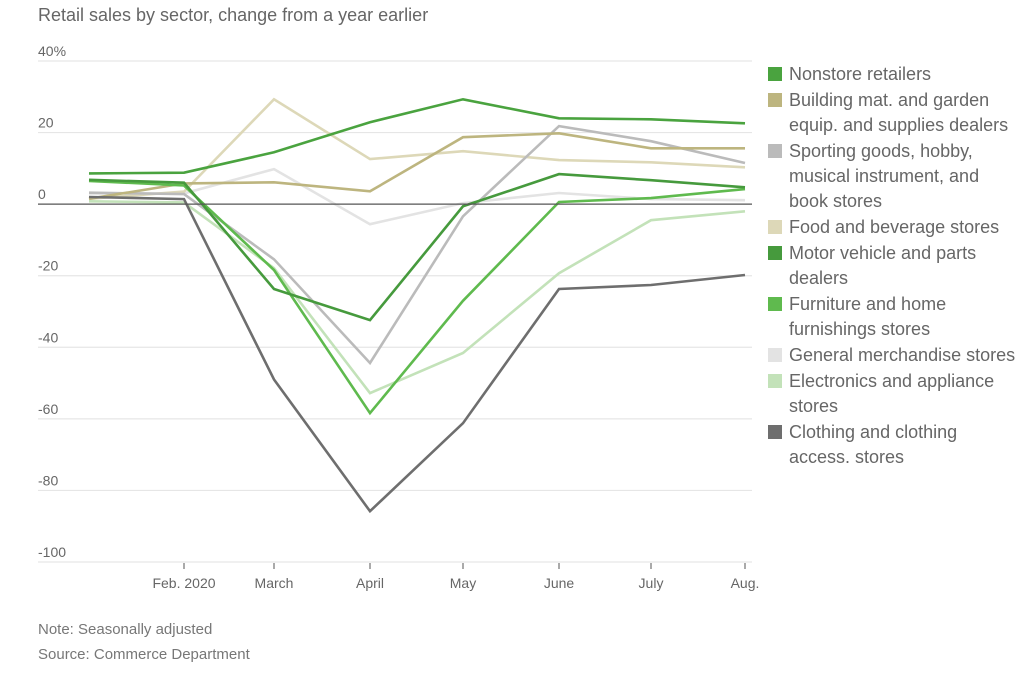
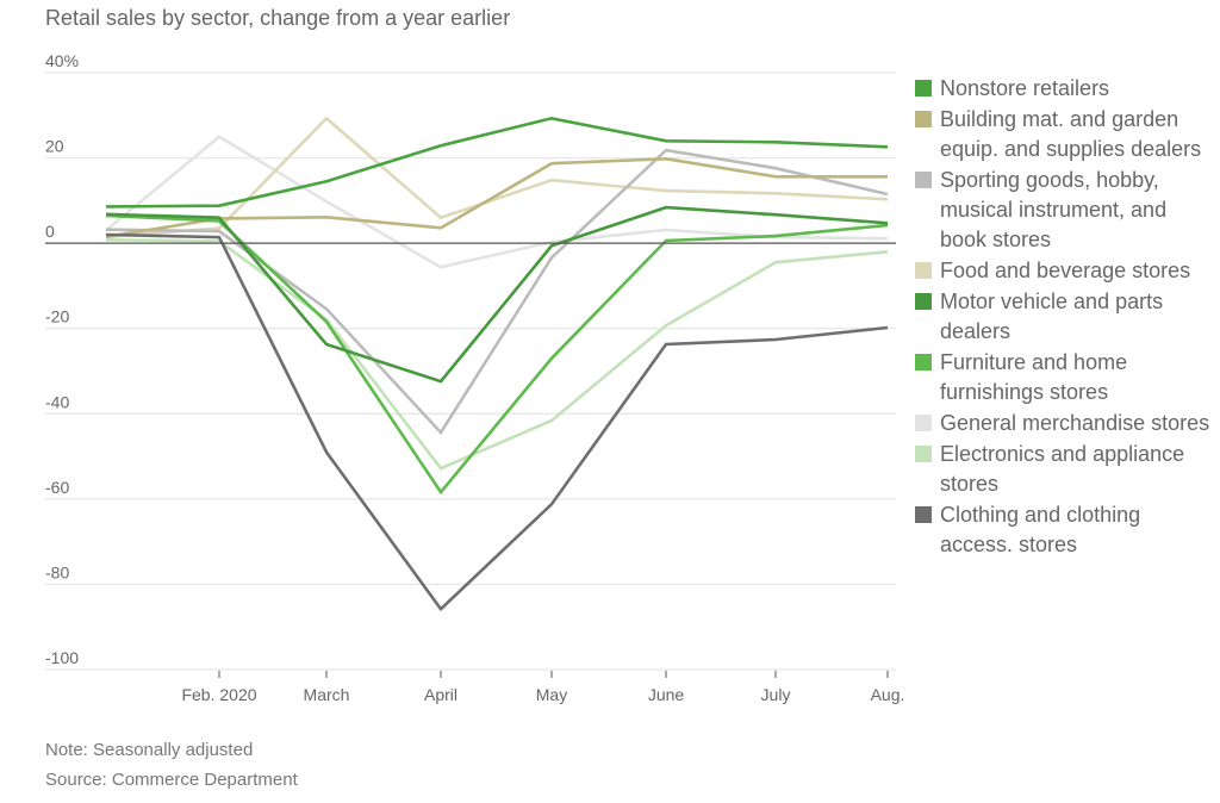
General merchandise stores/Feb. 2020: 3% -> 25%
Food and beverage stores/April: 13% -> 6%
